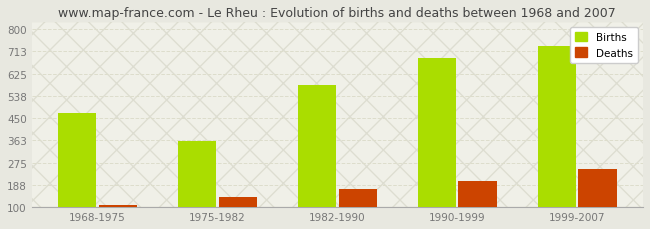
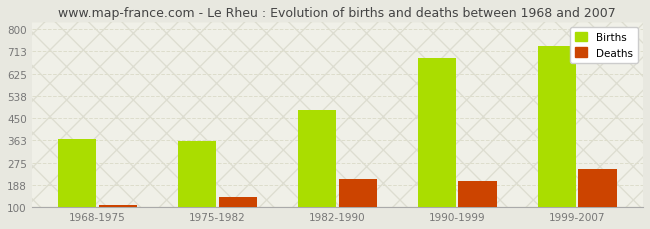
Births/1968-1975: 470 -> 370
Births/1982-1990: 580 -> 484
Deaths/1982-1990: 170 -> 212
